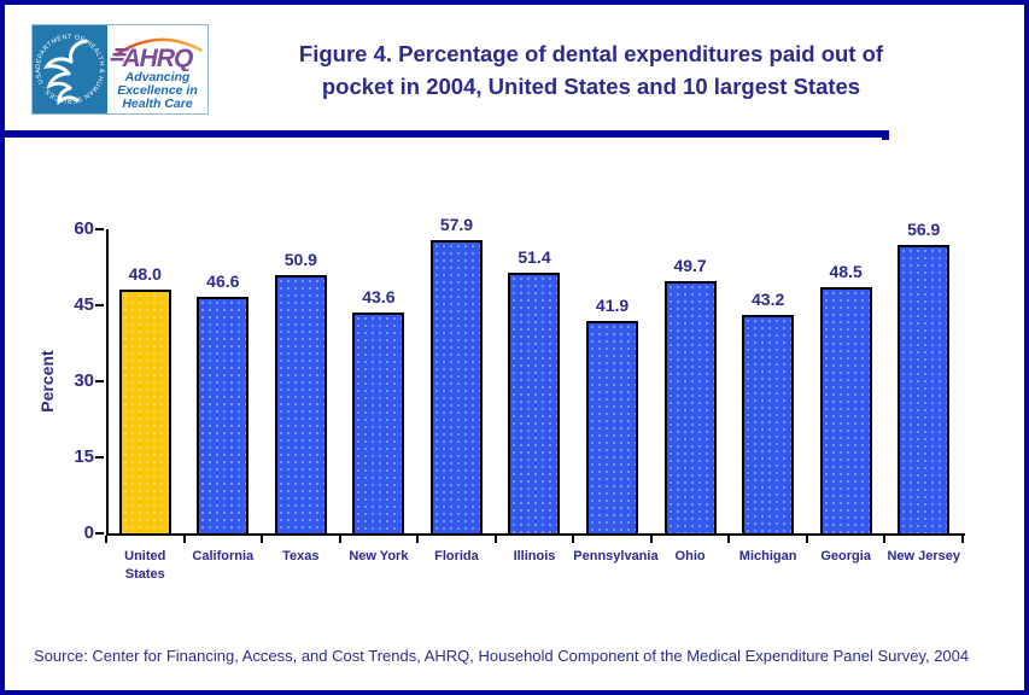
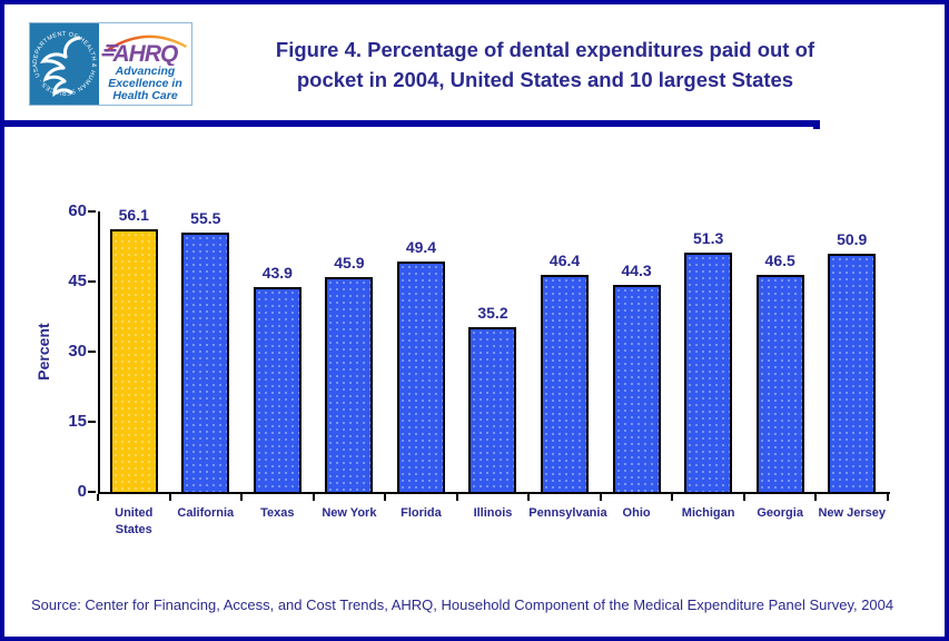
United States: 48.0 -> 56.1
California: 46.6 -> 55.5
Texas: 50.9 -> 43.9
New York: 43.6 -> 45.9
Florida: 57.9 -> 49.4
Illinois: 51.4 -> 35.2
Pennsylvania: 41.9 -> 46.4
Ohio: 49.7 -> 44.3
Michigan: 43.2 -> 51.3
Georgia: 48.5 -> 46.5
New Jersey: 56.9 -> 50.9
